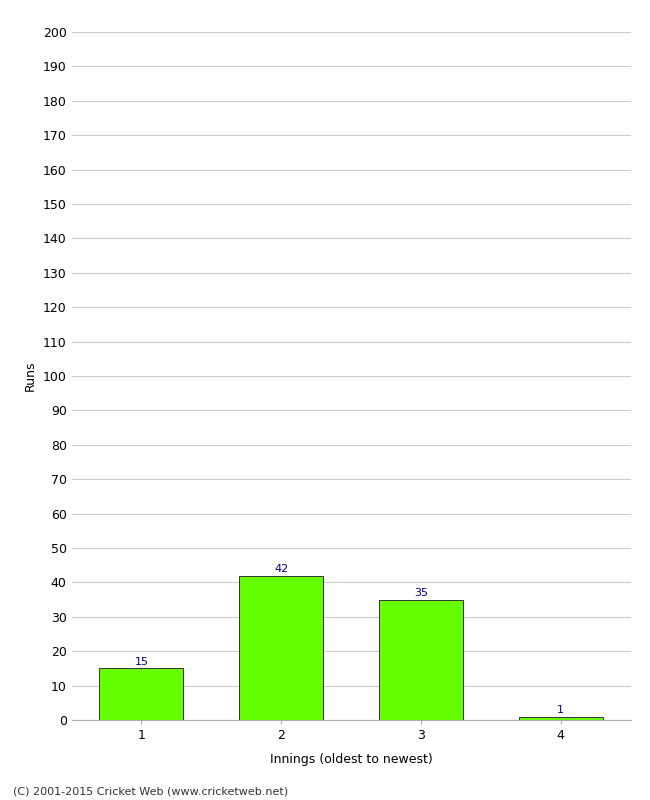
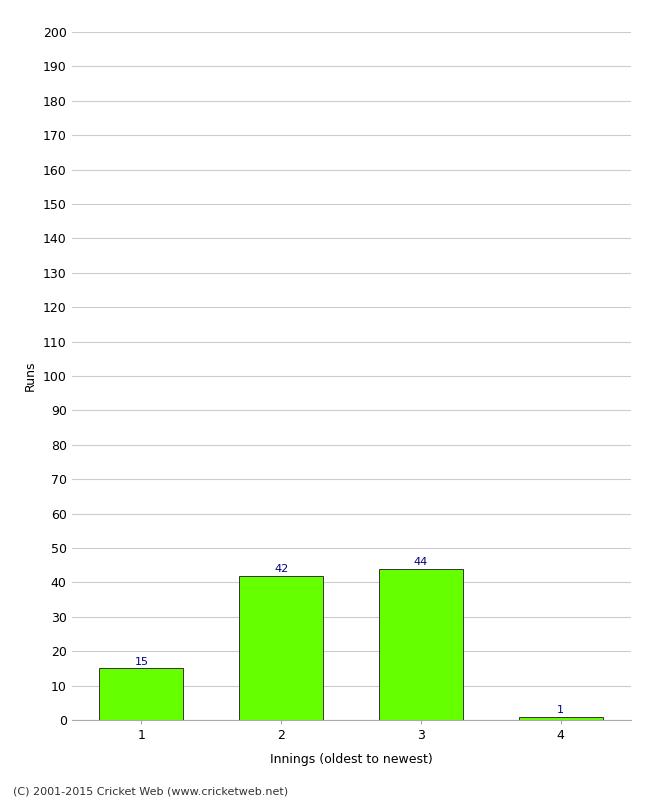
3: 35 -> 44
